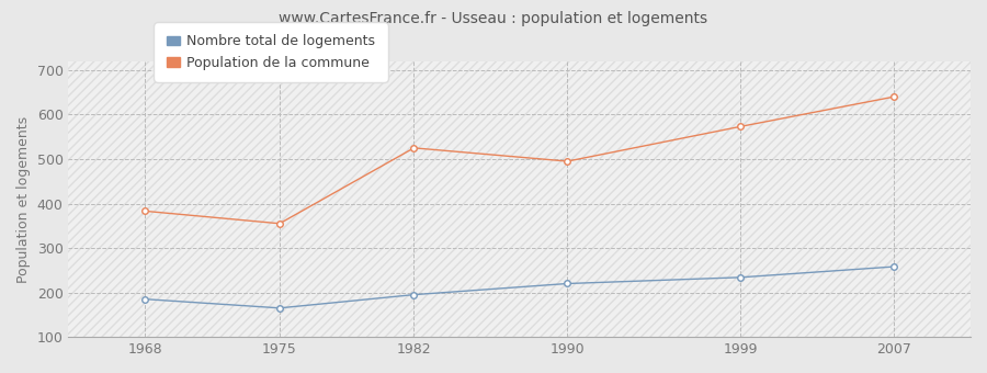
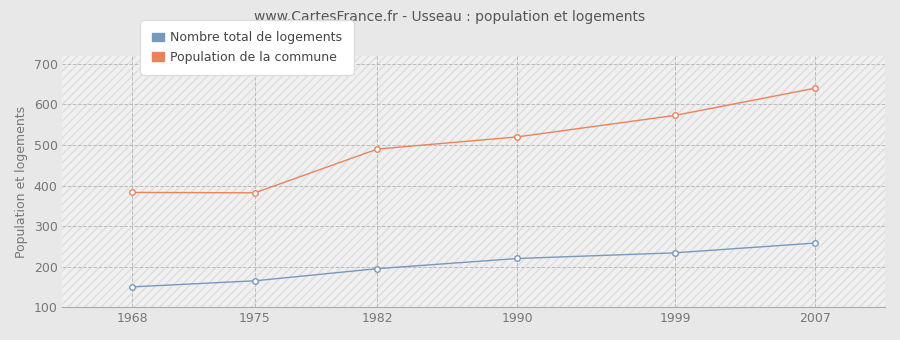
Nombre total de logements/1968: 185 -> 150
Population de la commune/1975: 355 -> 382
Population de la commune/1982: 525 -> 490
Population de la commune/1990: 495 -> 520
